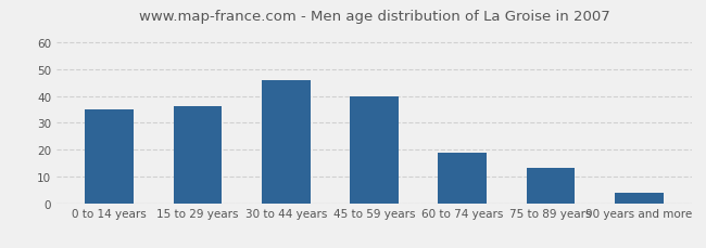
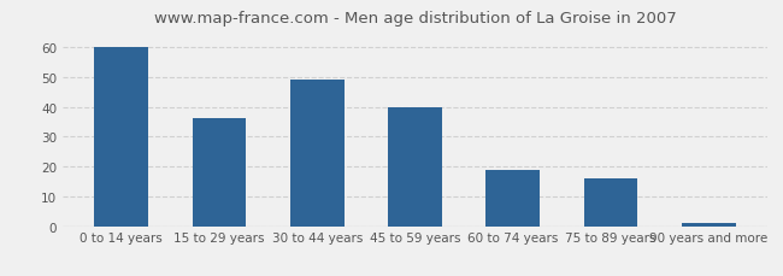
0 to 14 years: 35 -> 60
30 to 44 years: 46 -> 49
75 to 89 years: 13 -> 16
90 years and more: 4 -> 1
